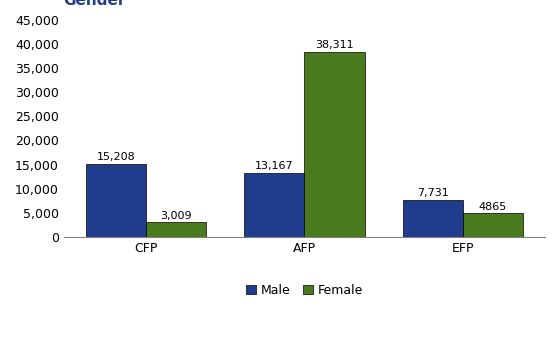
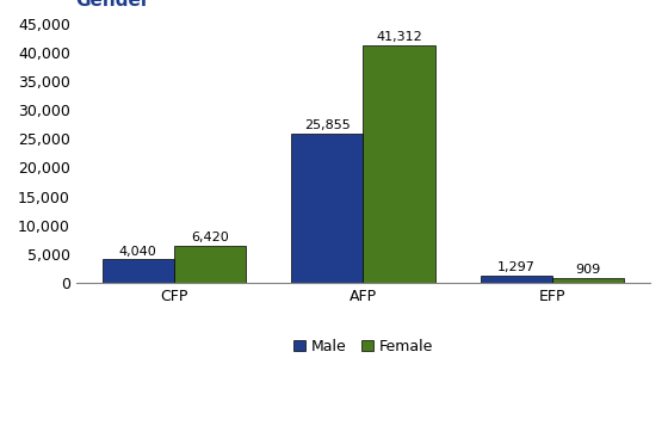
Male/CFP: 15,208 -> 4,040
Female/CFP: 3,009 -> 6,420
Male/AFP: 13,167 -> 25,855
Female/AFP: 38,311 -> 41,312
Male/EFP: 7,731 -> 1,297
Female/EFP: 4865 -> 909
